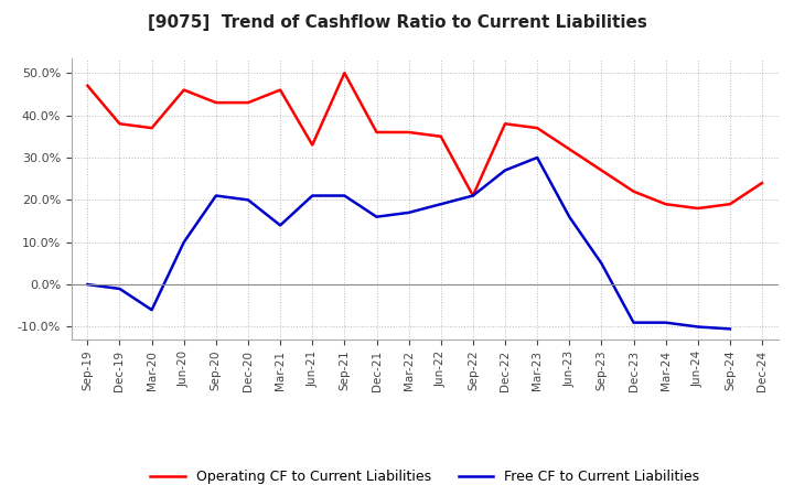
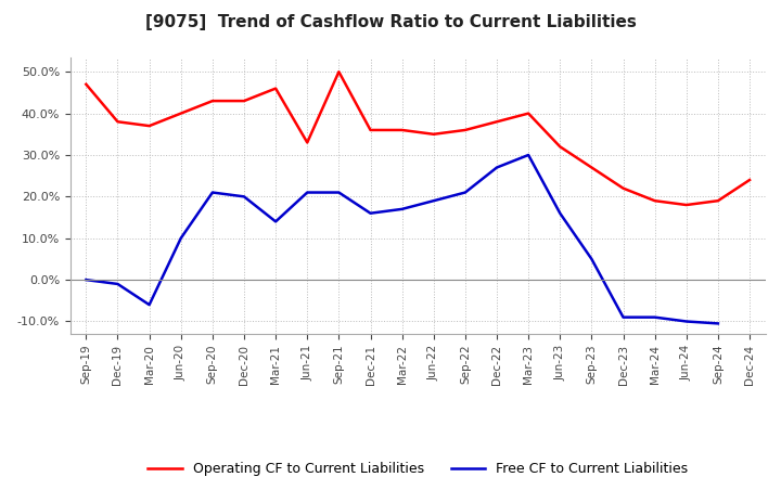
Operating CF to Current Liabilities/Jun-20: 46% -> 40%
Operating CF to Current Liabilities/Sep-22: 21% -> 36%
Operating CF to Current Liabilities/Mar-23: 37% -> 40%
